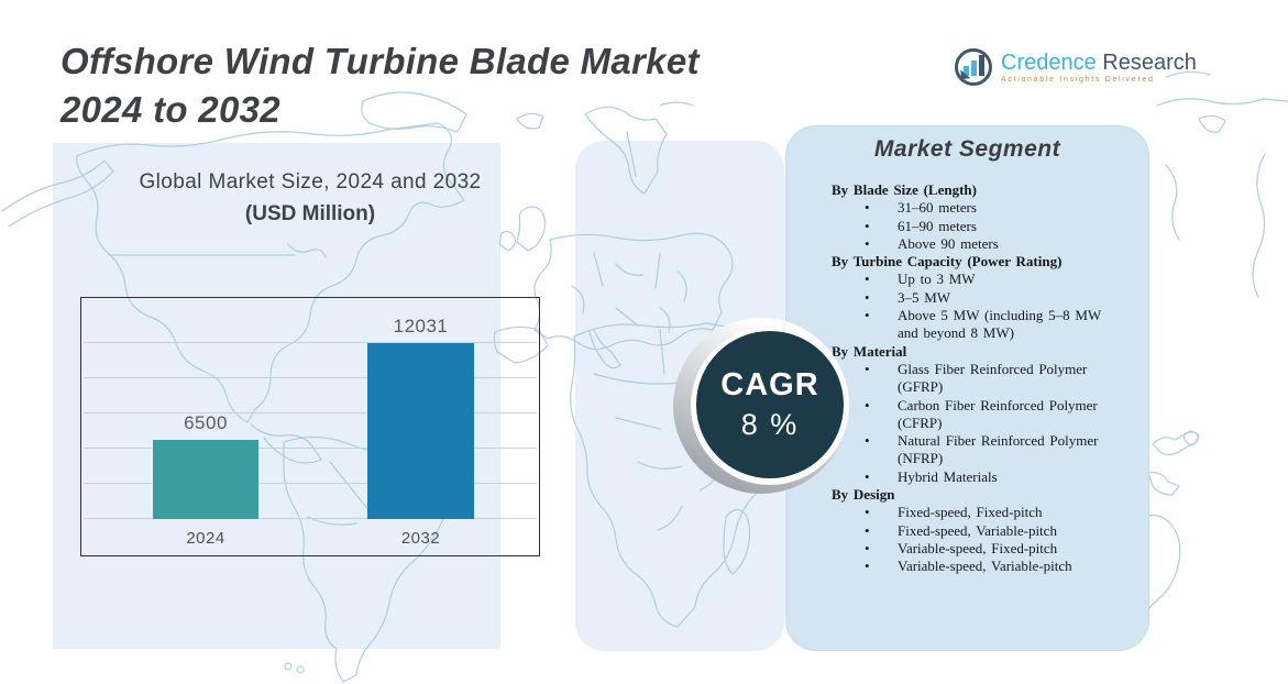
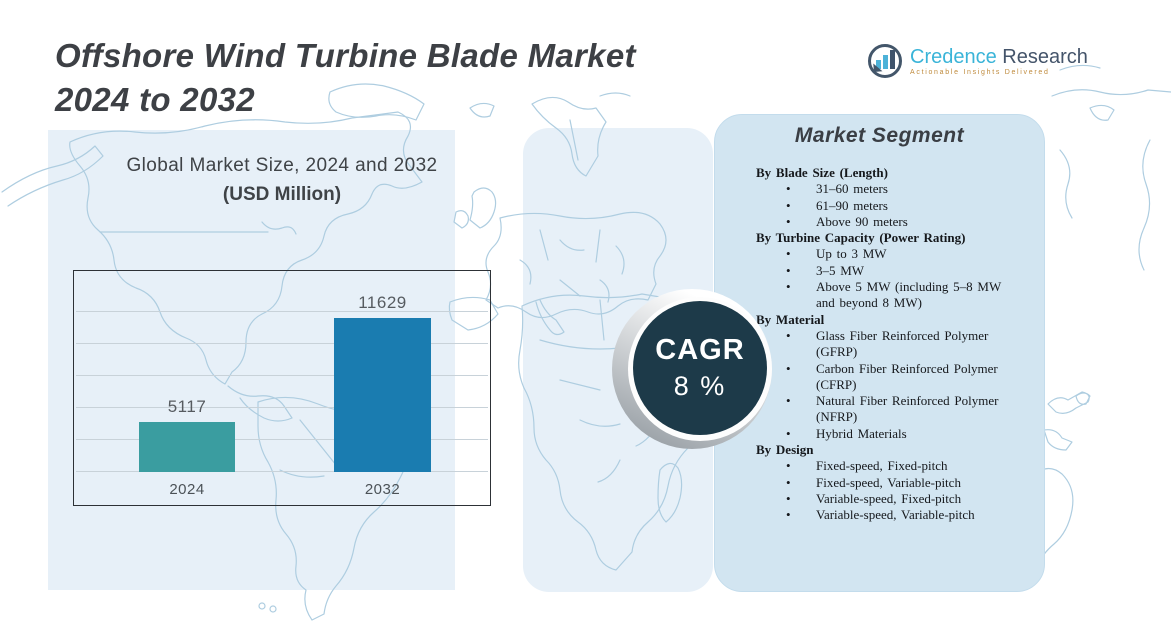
2024: 6500 -> 5117
2032: 12031 -> 11629
